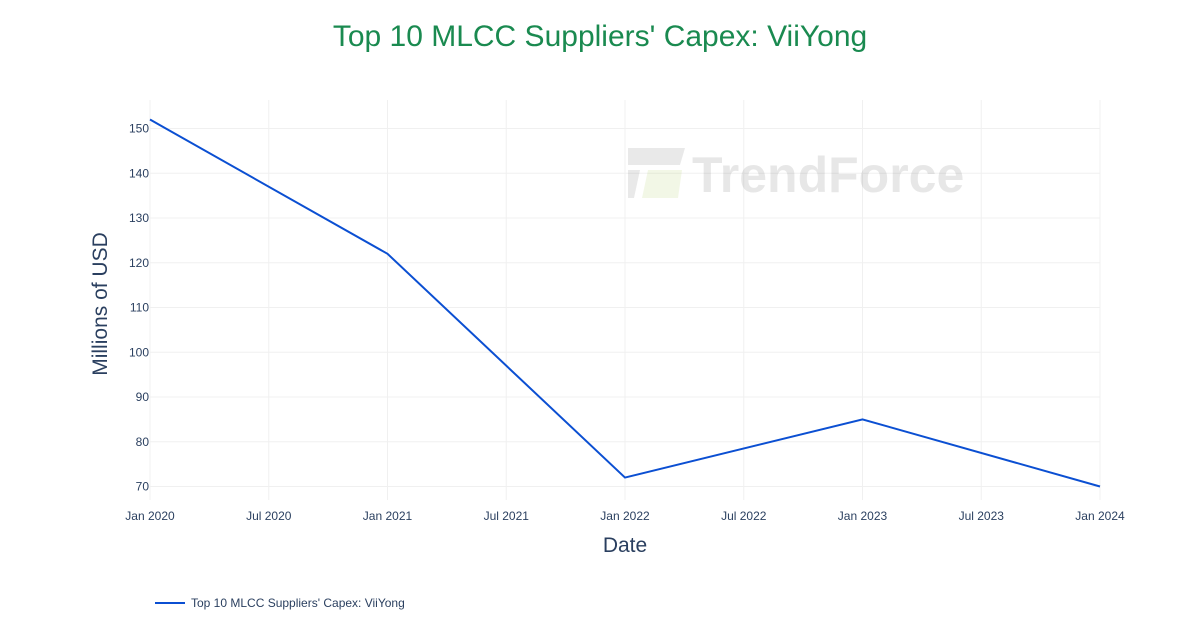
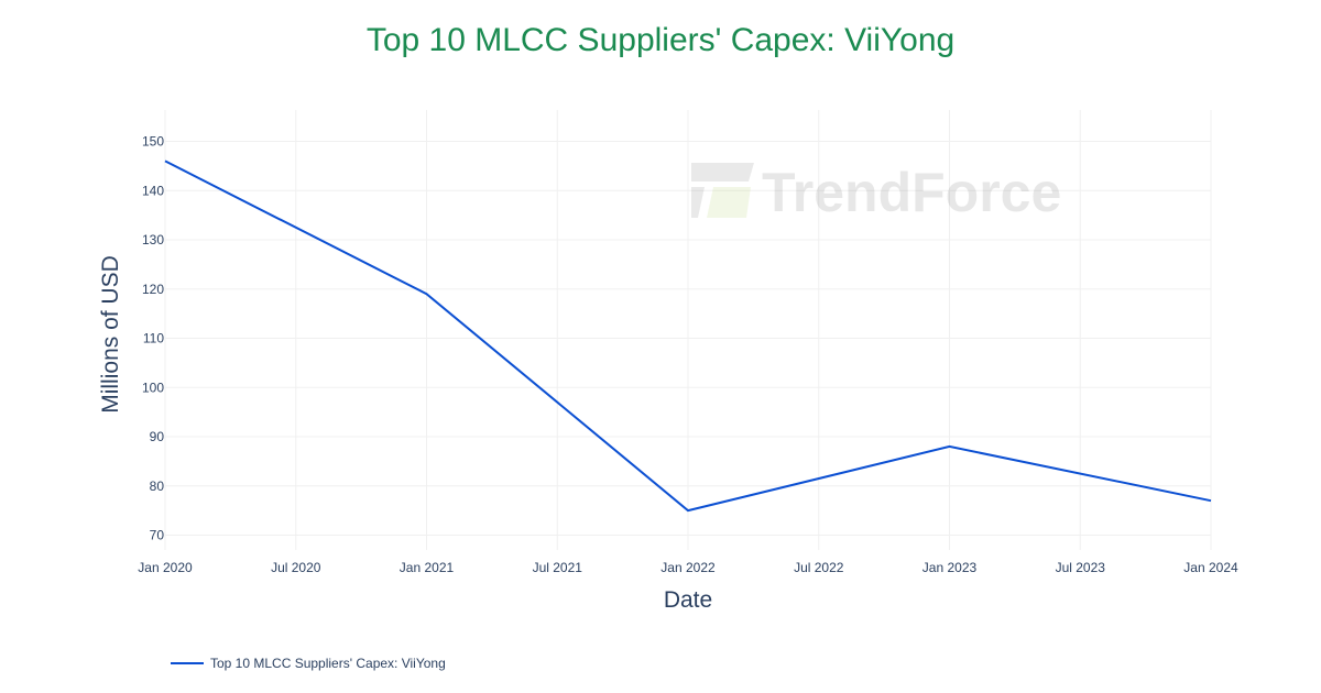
Jan 2020: 152 -> 146
Jan 2021: 122 -> 119
Jan 2022: 72 -> 75
Jan 2023: 85 -> 88
Jan 2024: 70 -> 77
